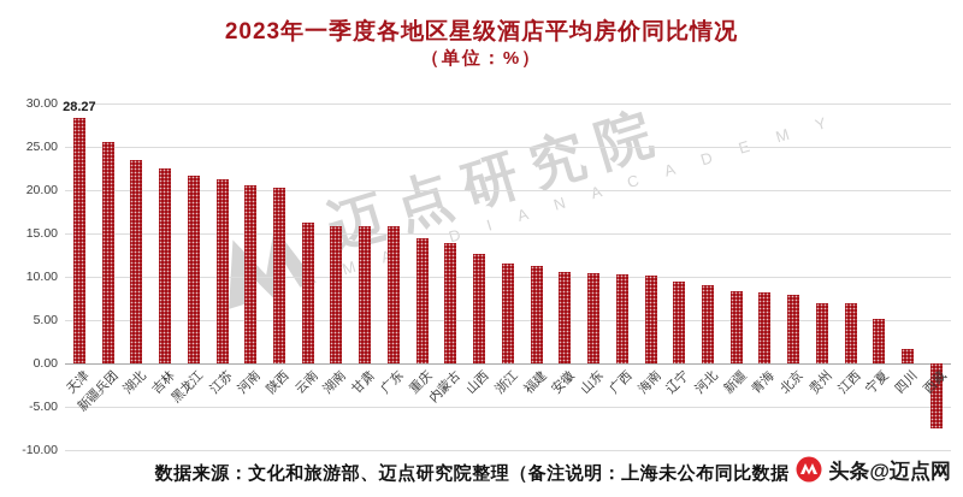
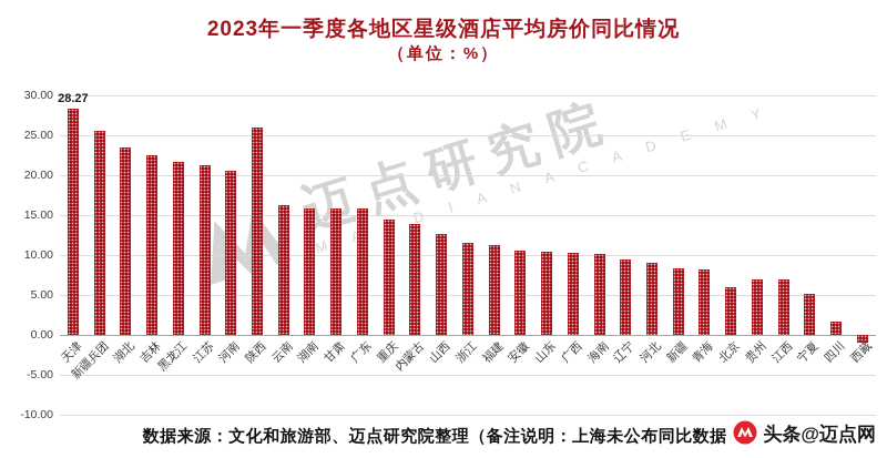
陕西: 20 -> 26
北京: 8 -> 6
西藏: -8 -> -1
